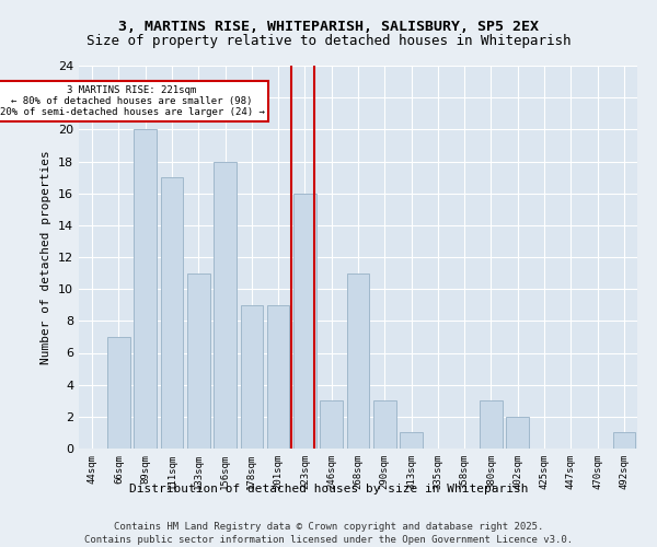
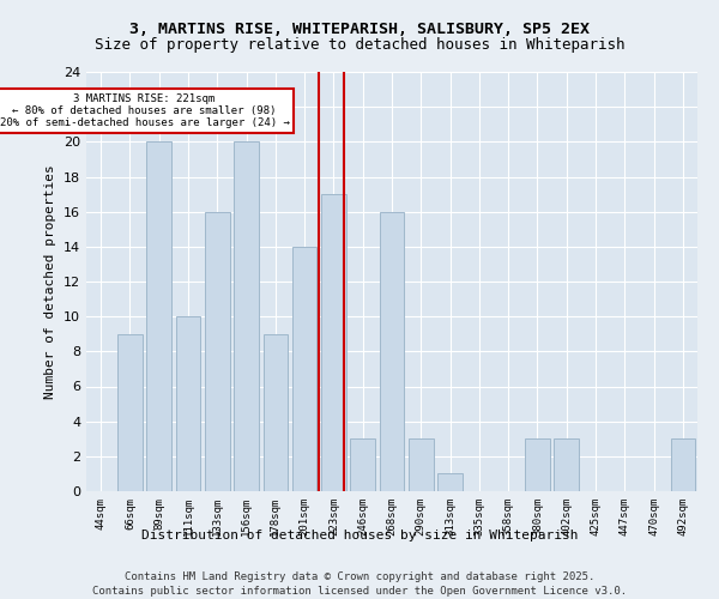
66sqm: 7 -> 9
111sqm: 17 -> 10
133sqm: 11 -> 16
156sqm: 18 -> 20
201sqm: 9 -> 14
223sqm: 16 -> 17
268sqm: 11 -> 16
402sqm: 2 -> 3
492sqm: 1 -> 3
